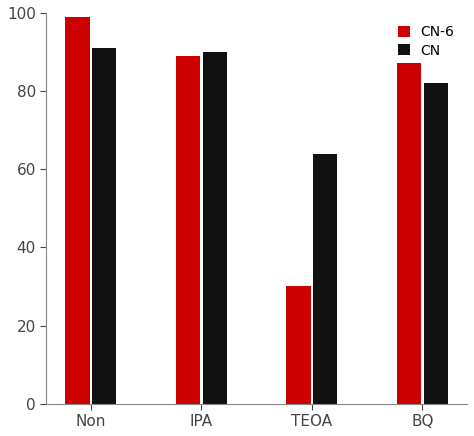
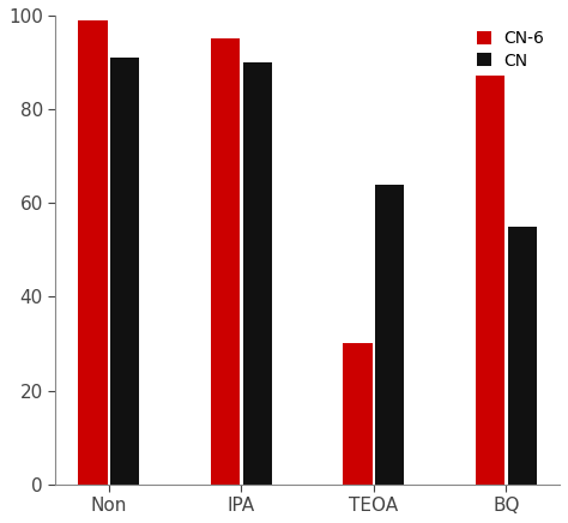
CN-6/IPA: 89 -> 95
CN/BQ: 82 -> 55
